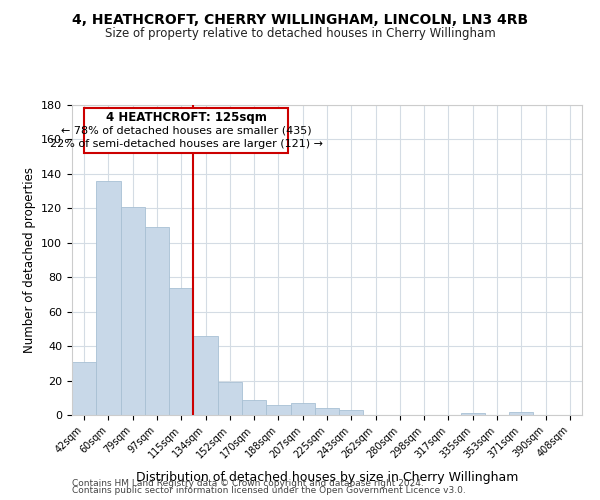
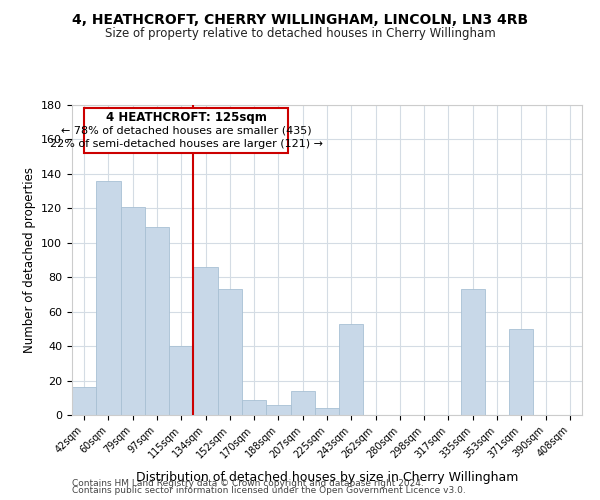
42sqm: 31 -> 16
115sqm: 74 -> 40
134sqm: 46 -> 86
152sqm: 19 -> 73
207sqm: 7 -> 14
243sqm: 3 -> 53
335sqm: 1 -> 73
371sqm: 2 -> 50
